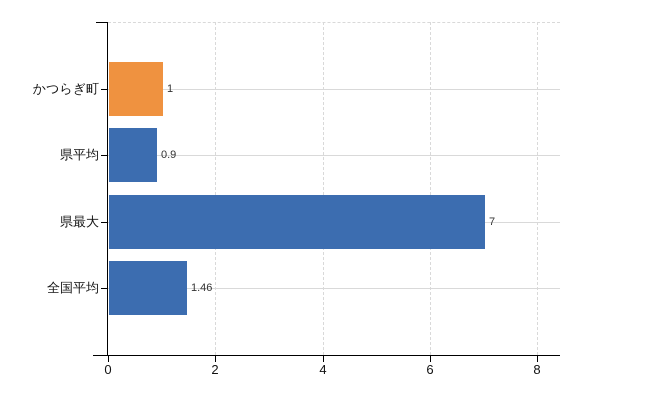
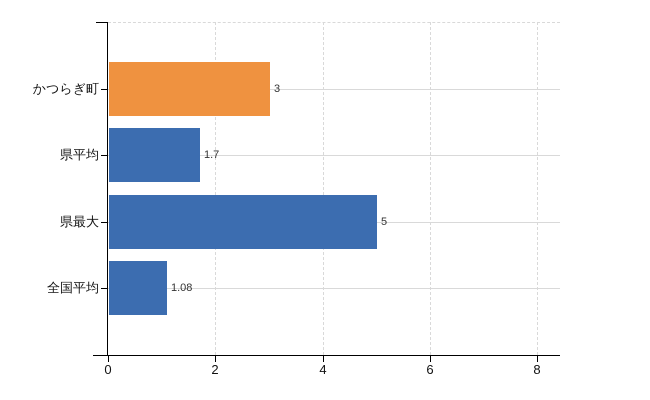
かつらぎ町: 1 -> 3
県平均: 0.9 -> 1.7
県最大: 7 -> 5
全国平均: 1.46 -> 1.08
